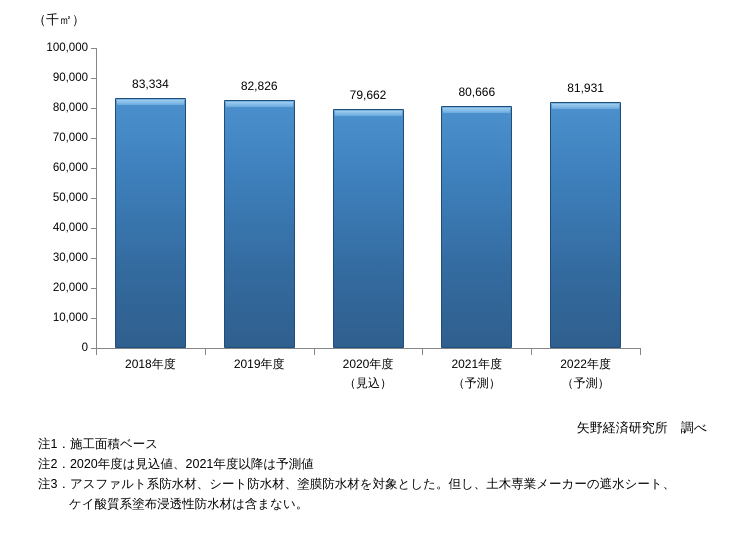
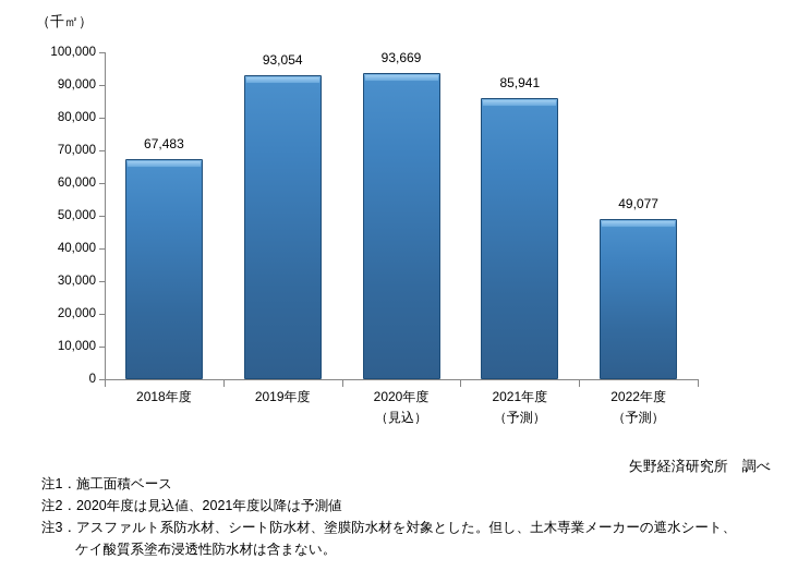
2018年度: 83,334 -> 67,483
2019年度: 82,826 -> 93,054
2020年度: 79,662 -> 93,669
2021年度: 80,666 -> 85,941
2022年度: 81,931 -> 49,077
